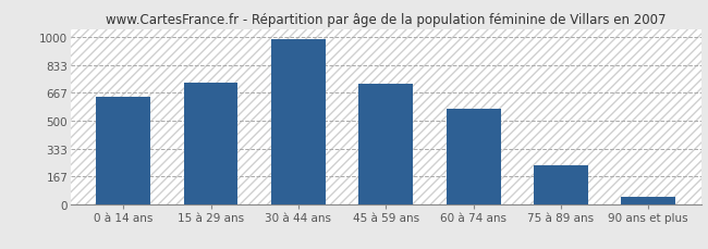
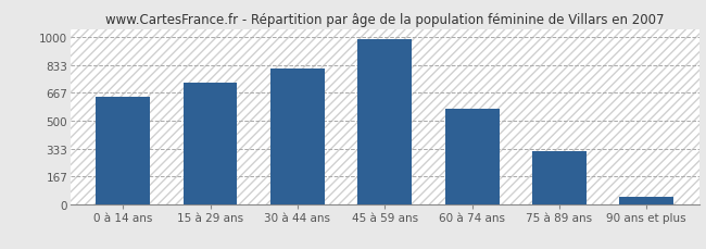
30 à 44 ans: 990 -> 810
45 à 59 ans: 720 -> 990
75 à 89 ans: 230 -> 320
